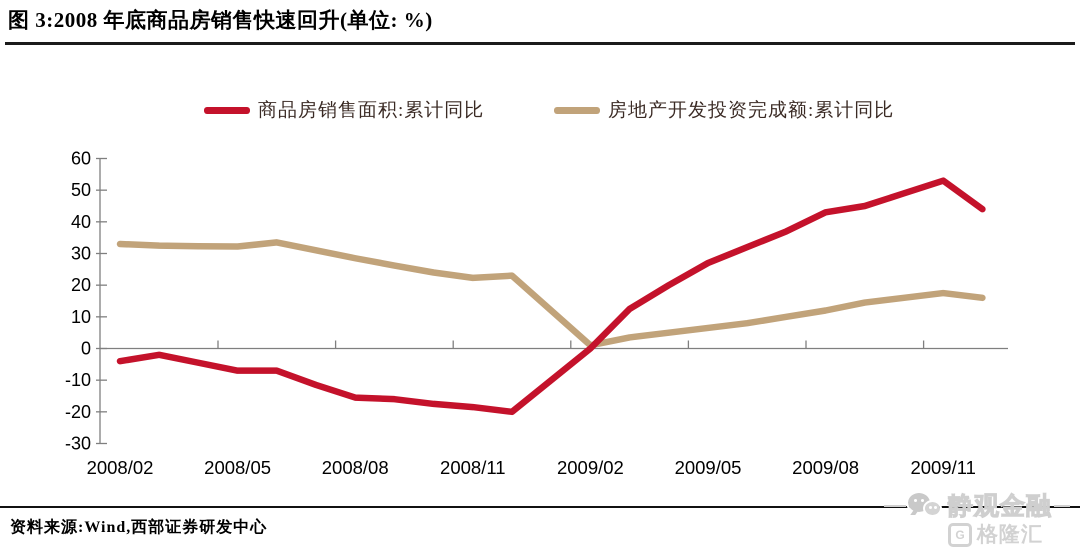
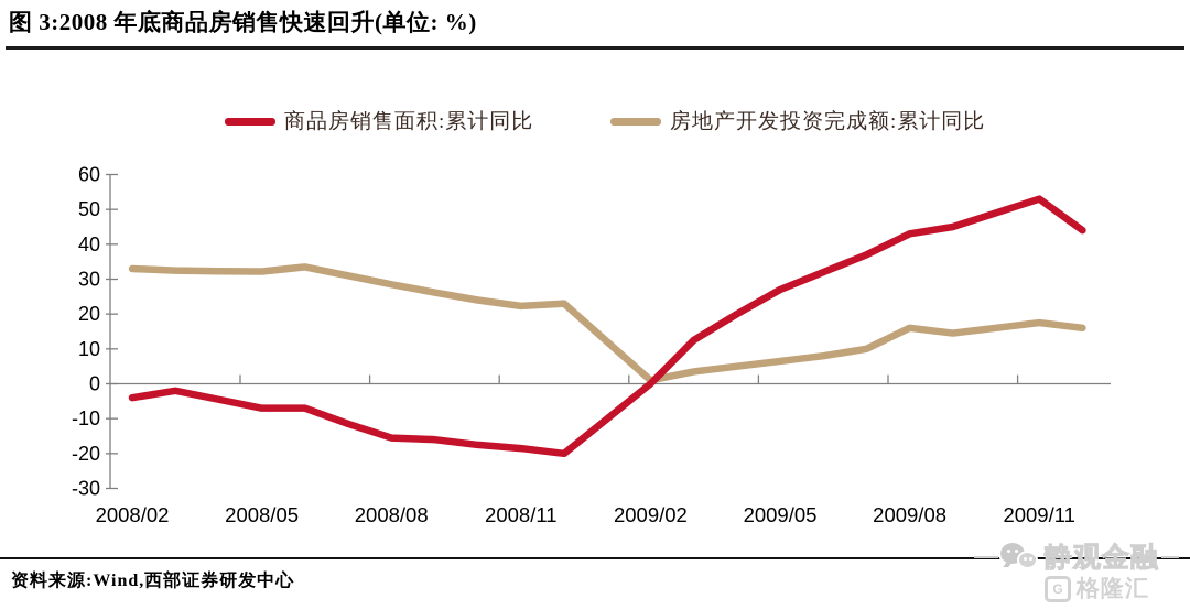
房地产开发投资完成额:累计同比/2009/08: 12 -> 16
